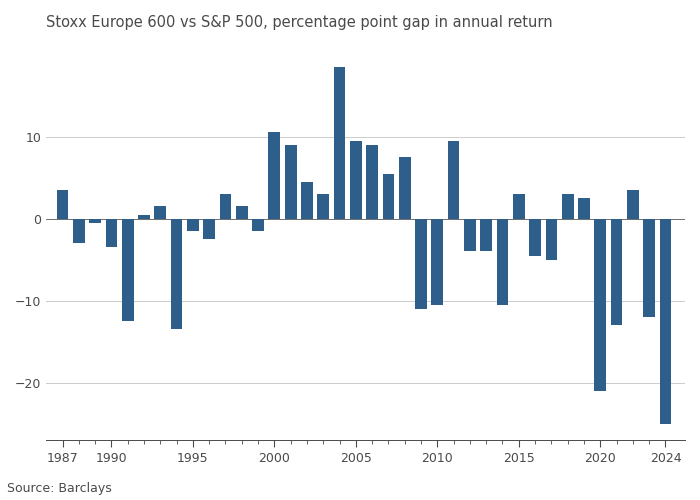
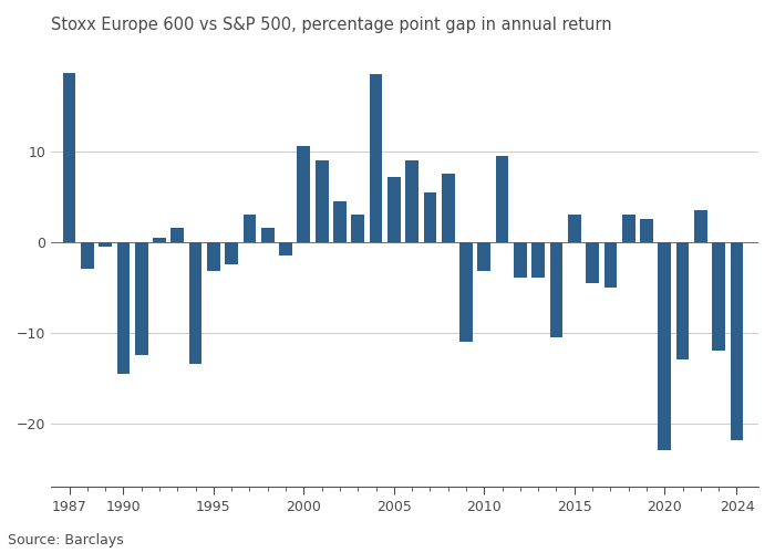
1987: 3.5 -> 18.6
1990: -3.5 -> -14.6
1995: -1.5 -> -3.2
2005: 9.5 -> 7.2
2010: -10.5 -> -3.2
2020: -21.0 -> -23.0
2024: -25.0 -> -21.8
